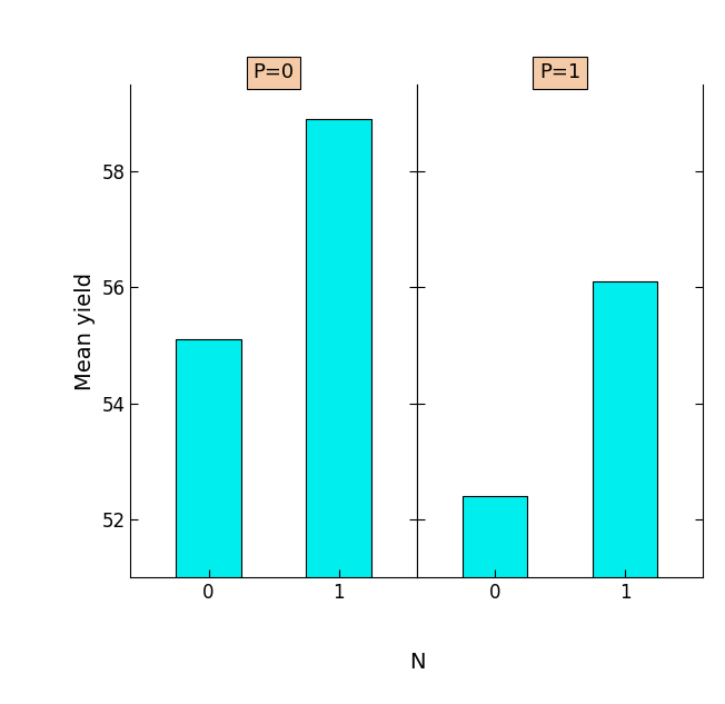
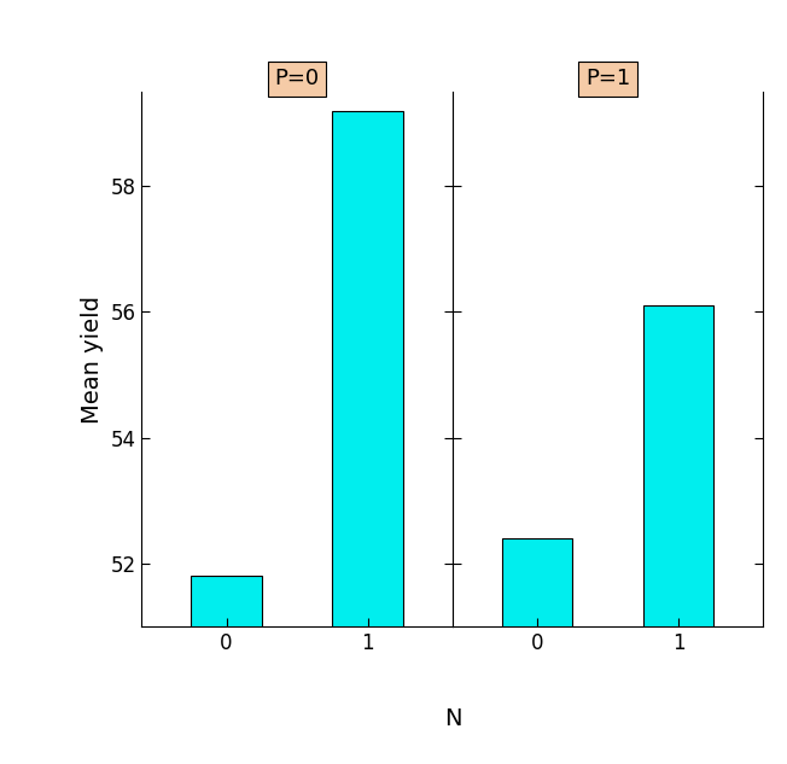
P=0/0: 55.1 -> 51.8
P=0/1: 58.9 -> 59.2
